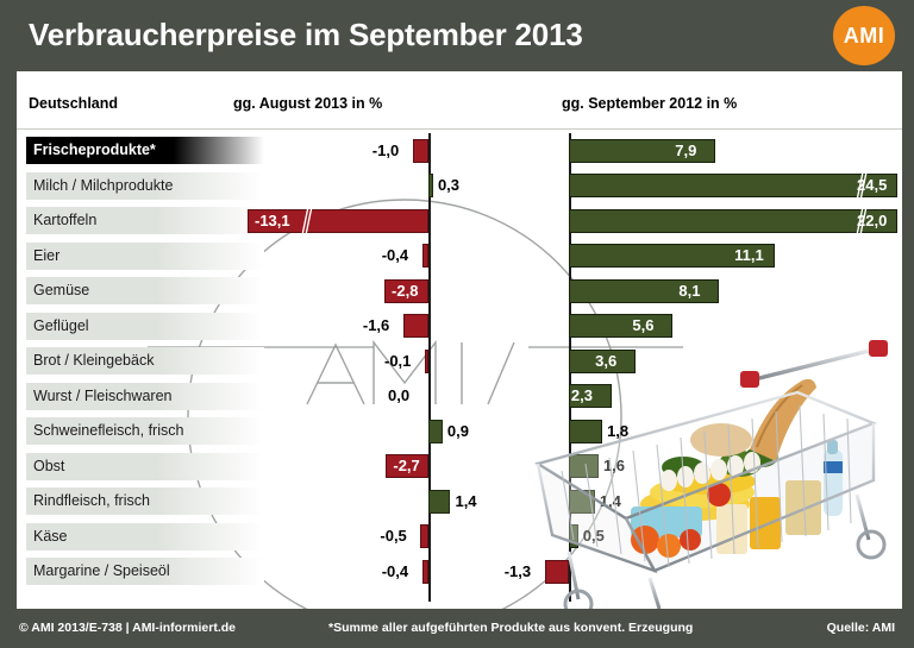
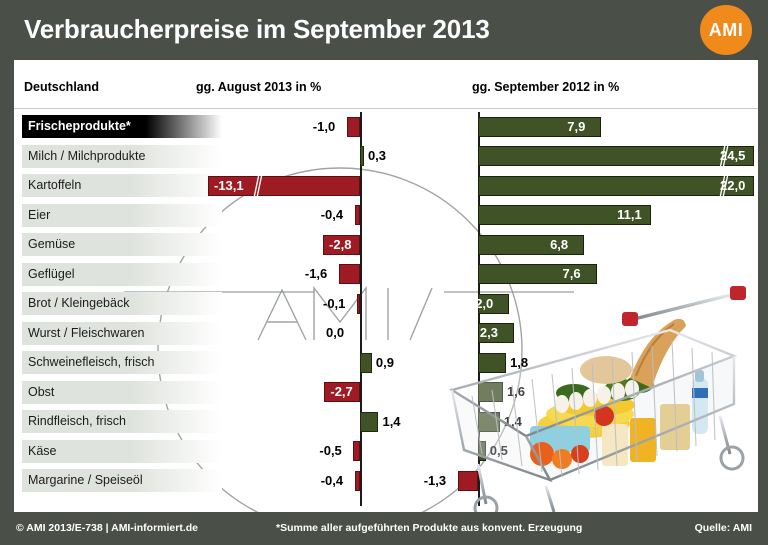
gg. September 2012 in %/Gemüse: 8,1 -> 6,8
gg. September 2012 in %/Geflügel: 5,6 -> 7,6
gg. September 2012 in %/Brot / Kleingebäck: 3,6 -> 2,0
